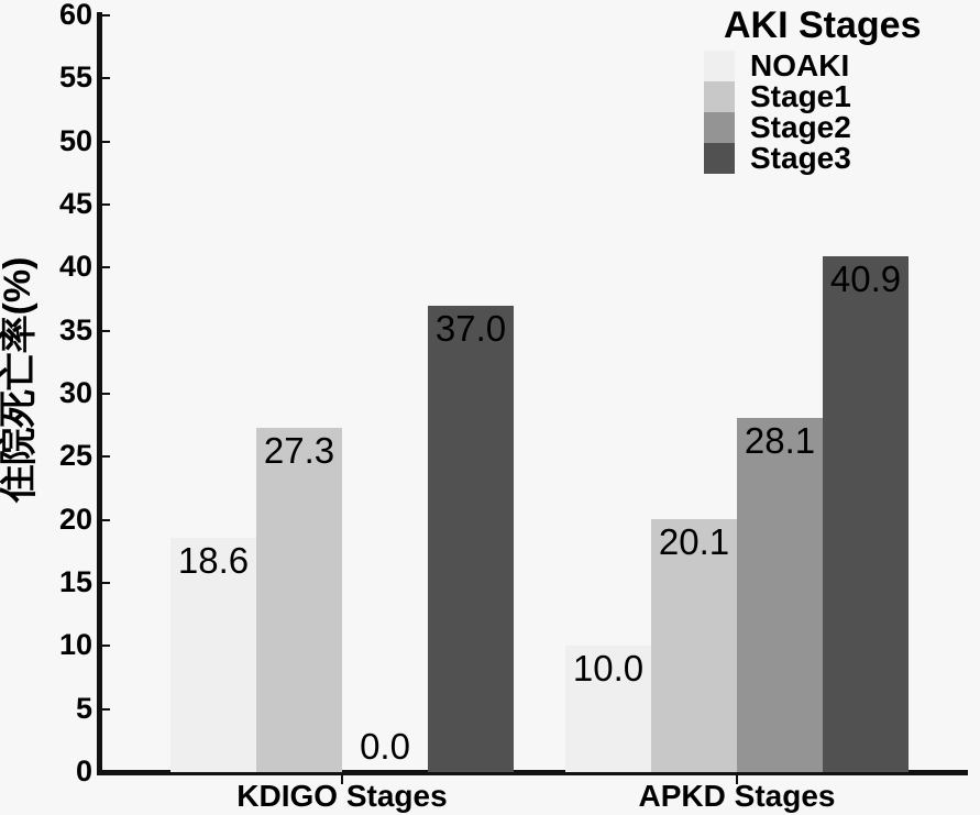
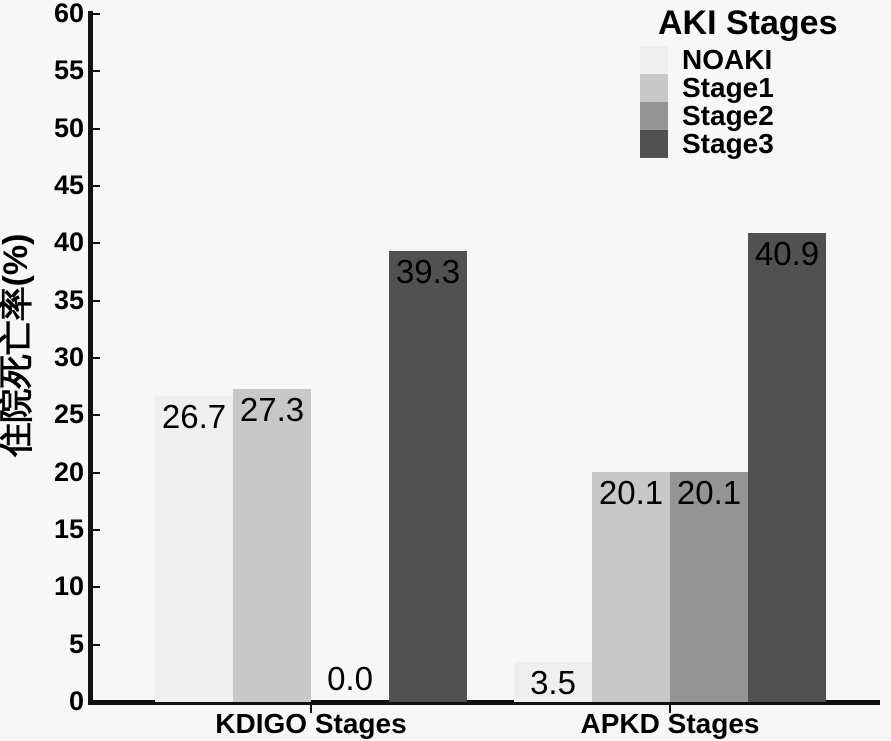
NOAKI/KDIGO Stages: 18.6 -> 26.7
Stage3/KDIGO Stages: 37.0 -> 39.3
NOAKI/APKD Stages: 10.0 -> 3.5
Stage2/APKD Stages: 28.1 -> 20.1
